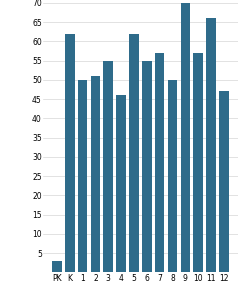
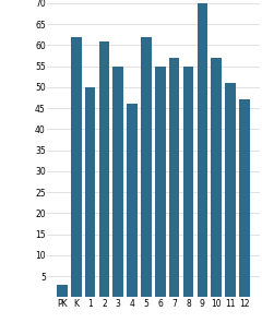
2: 51 -> 61
8: 50 -> 55
11: 66 -> 51
